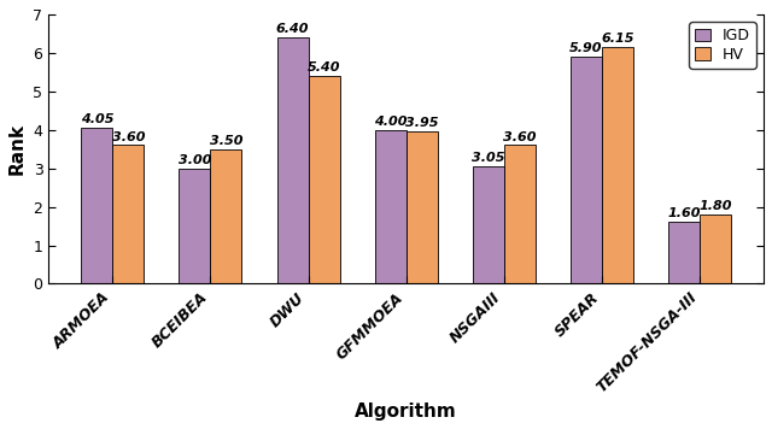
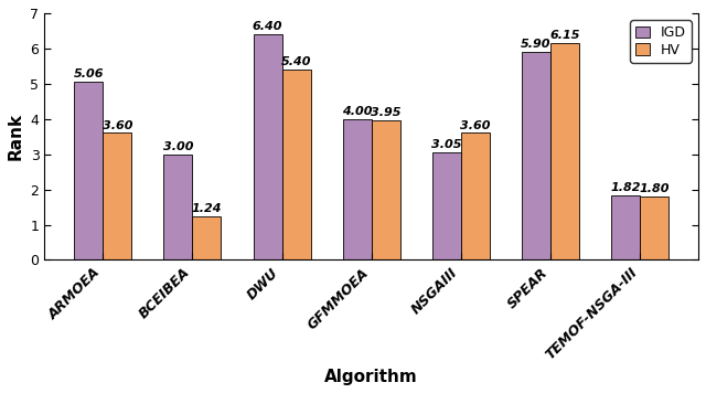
IGD/ARMOEA: 4.05 -> 5.06
HV/BCEIBEA: 3.50 -> 1.24
IGD/TEMOF-NSGA-III: 1.60 -> 1.82
